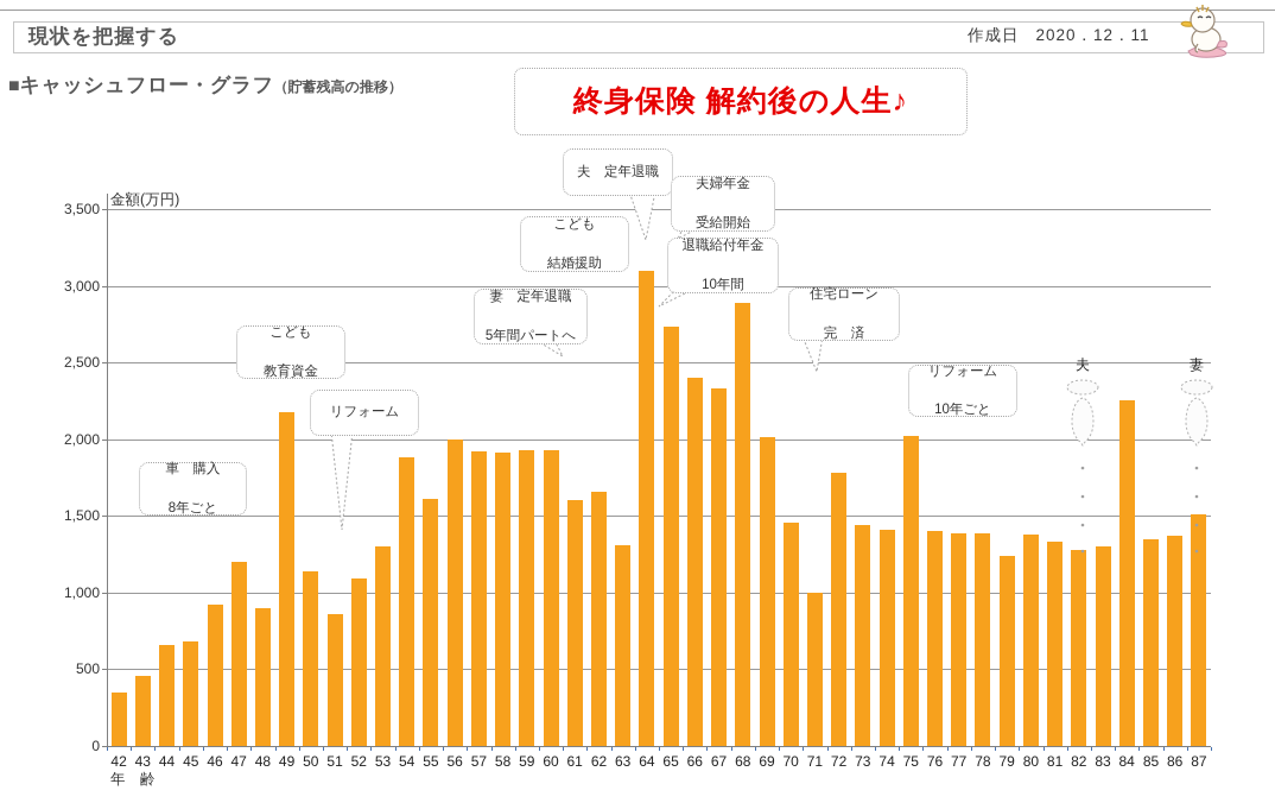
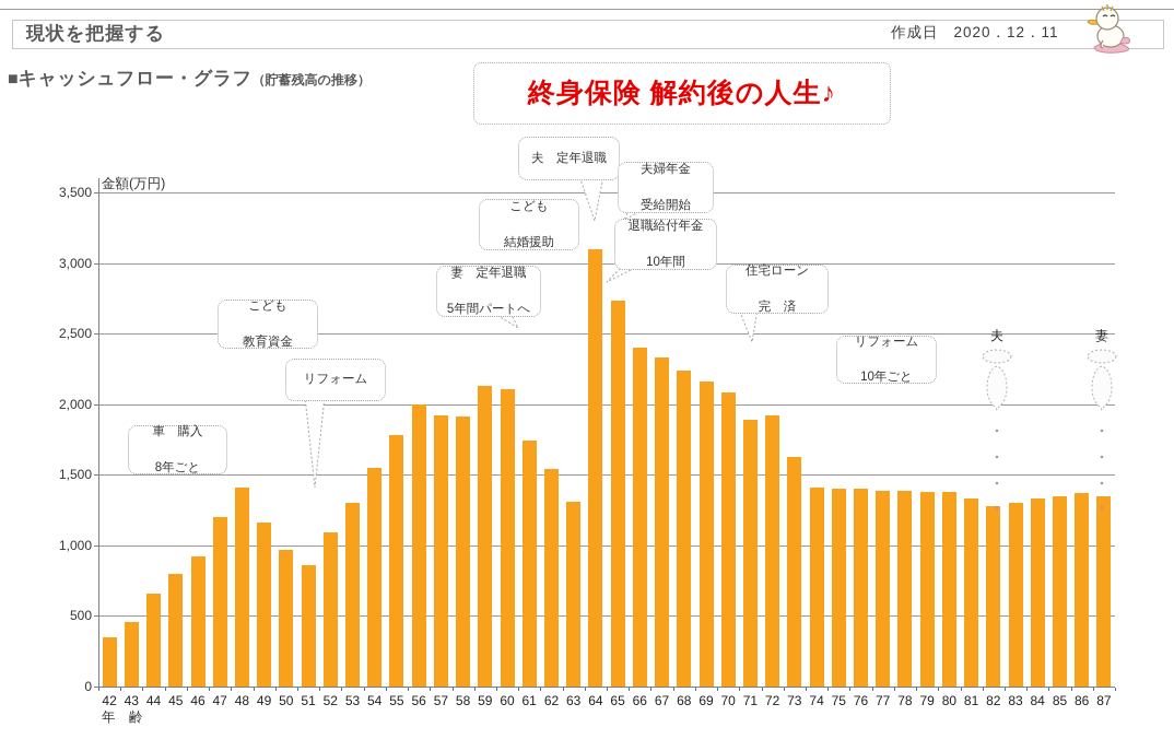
45: 680 -> 800
48: 900 -> 1410
49: 2180 -> 1160
50: 1140 -> 970
54: 1880 -> 1550
55: 1610 -> 1780
59: 1930 -> 2130
60: 1930 -> 2110
61: 1600 -> 1740
62: 1660 -> 1540
68: 2890 -> 2240
69: 2010 -> 2160
70: 1460 -> 2080
71: 1000 -> 1890
72: 1780 -> 1920
73: 1440 -> 1630
75: 2020 -> 1400
79: 1240 -> 1380
84: 2250 -> 1330
87: 1510 -> 1350
